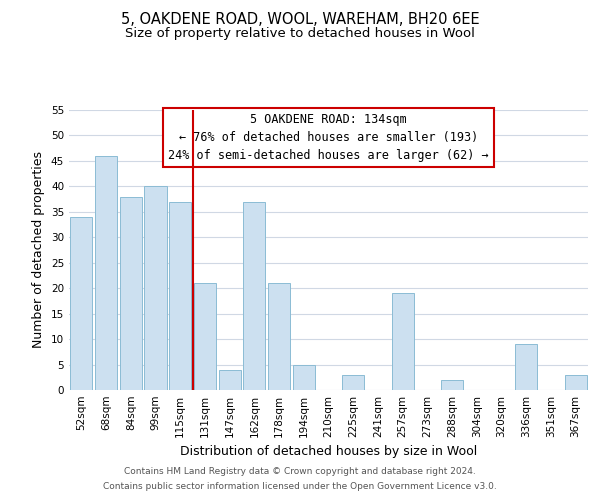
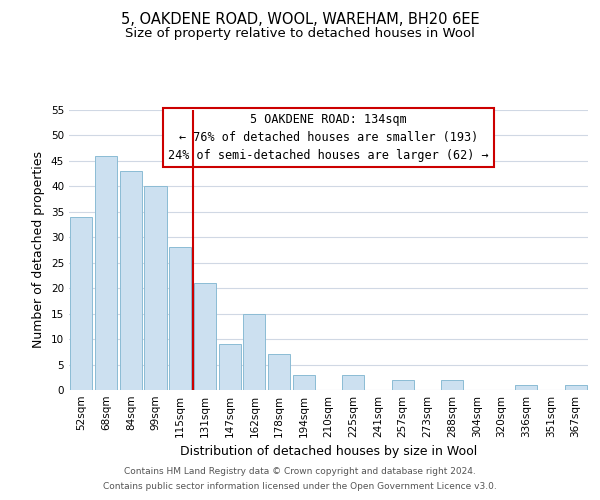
84sqm: 38 -> 43
115sqm: 37 -> 28
147sqm: 4 -> 9
162sqm: 37 -> 15
178sqm: 21 -> 7
194sqm: 5 -> 3
257sqm: 19 -> 2
336sqm: 9 -> 1
367sqm: 3 -> 1
